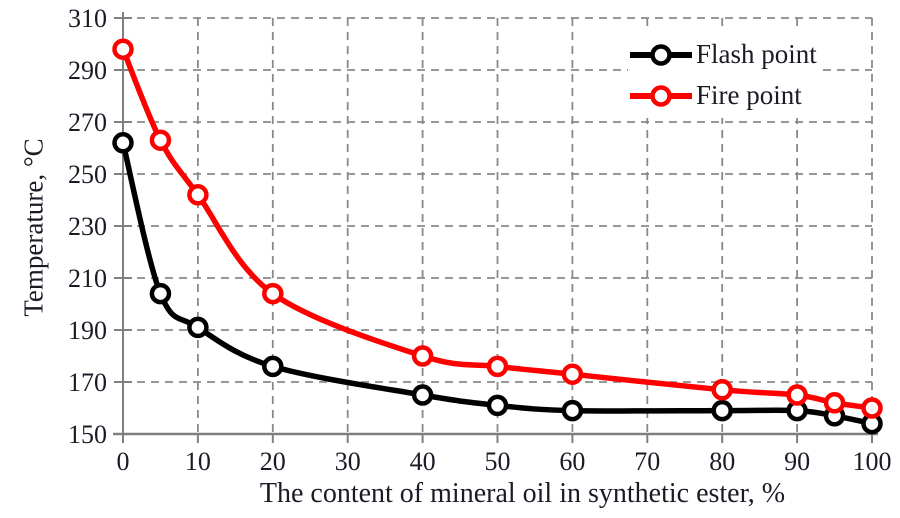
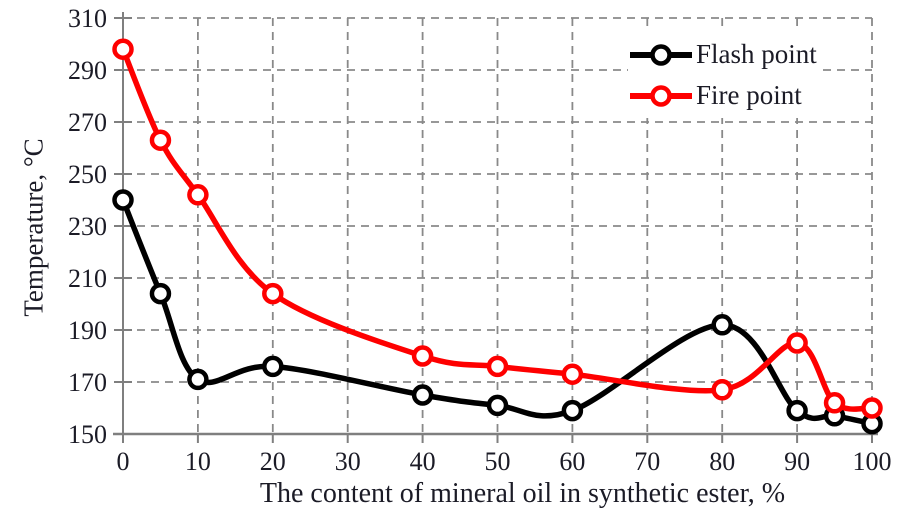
Flash point/0: 262 -> 240
Flash point/10: 191 -> 171
Flash point/80: 159 -> 192
Fire point/90: 165 -> 185
